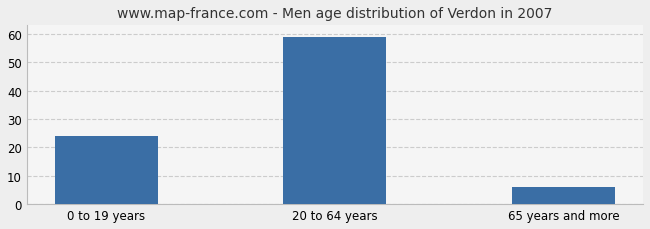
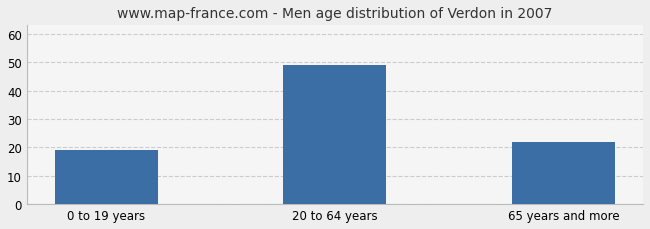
0 to 19 years: 24 -> 19
20 to 64 years: 59 -> 49
65 years and more: 6 -> 22
